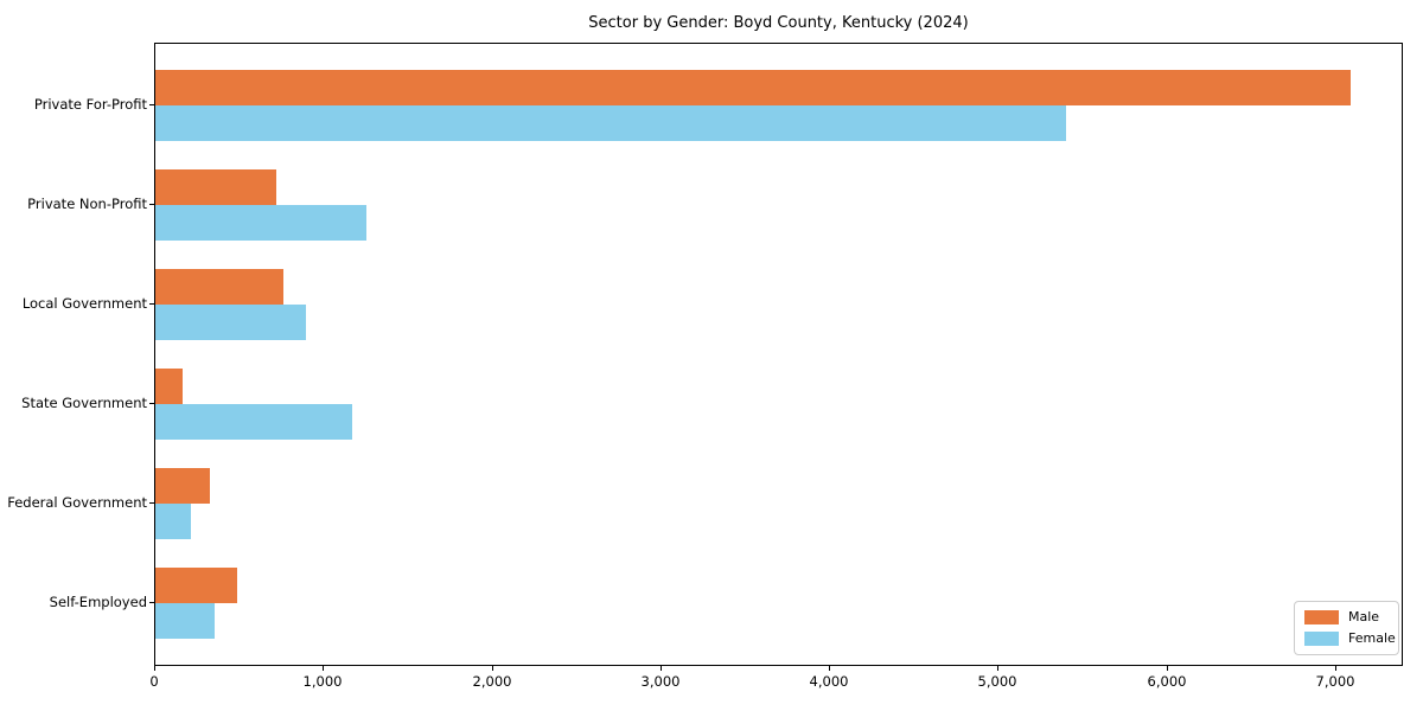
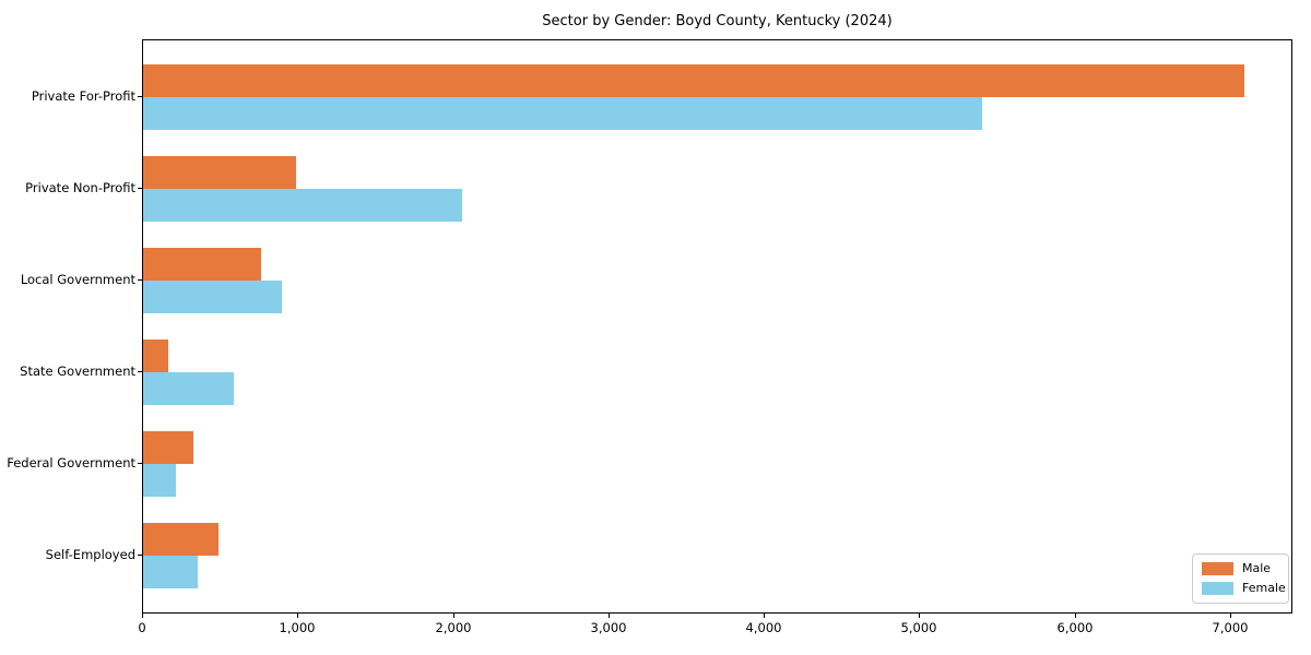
Male/Private Non-Profit: 720 -> 980
Female/Private Non-Profit: 1250 -> 2050
Female/State Government: 1170 -> 580
